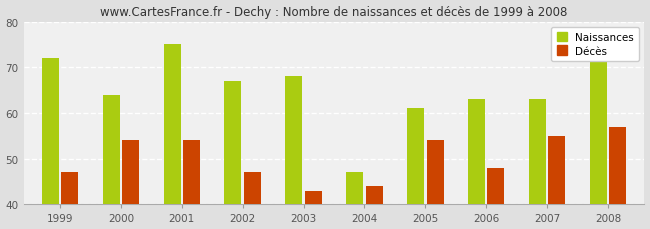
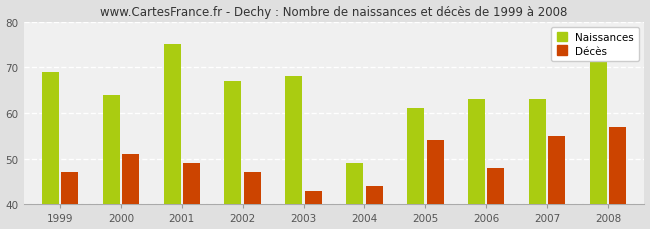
Naissances/1999: 72 -> 69
Décès/2000: 54 -> 51
Décès/2001: 54 -> 49
Naissances/2004: 47 -> 49
